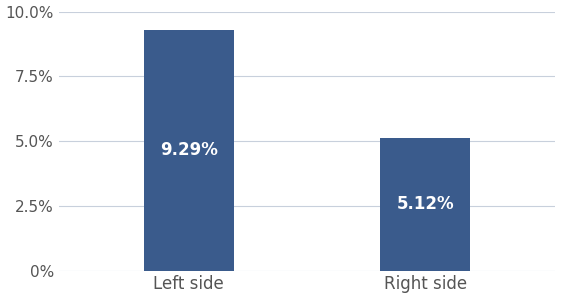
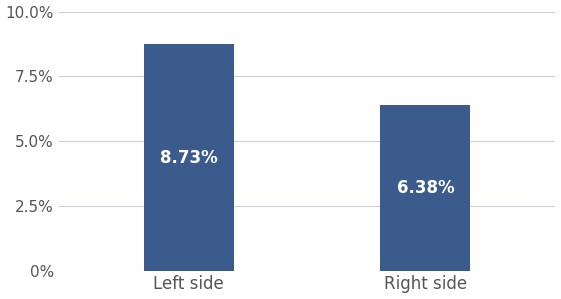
Left side: 9.29% -> 8.73%
Right side: 5.12% -> 6.38%
